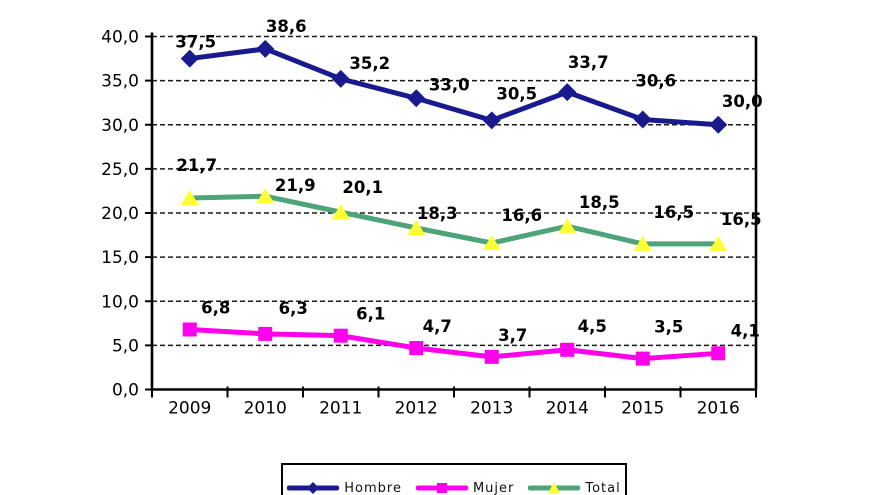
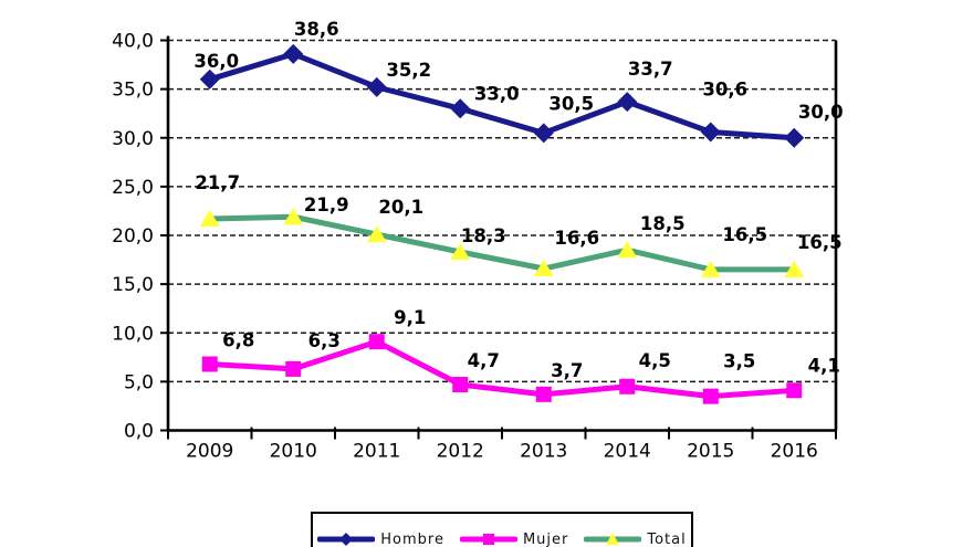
Hombre/2009: 37,5 -> 36,0
Mujer/2011: 6,1 -> 9,1
